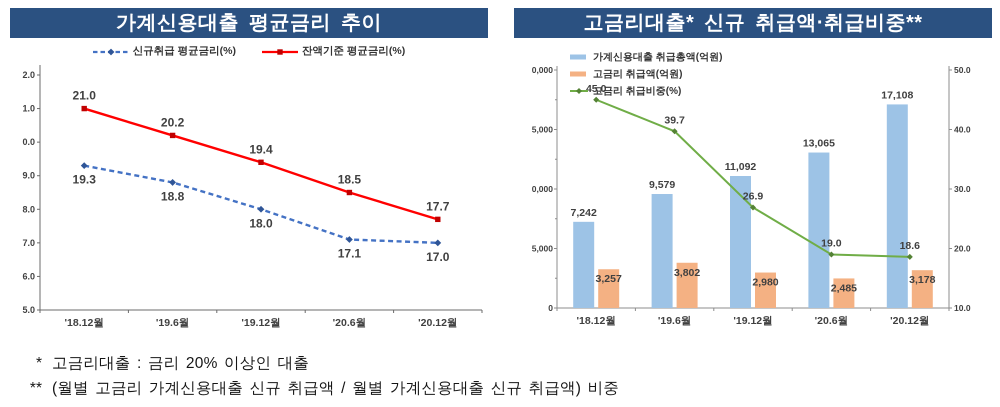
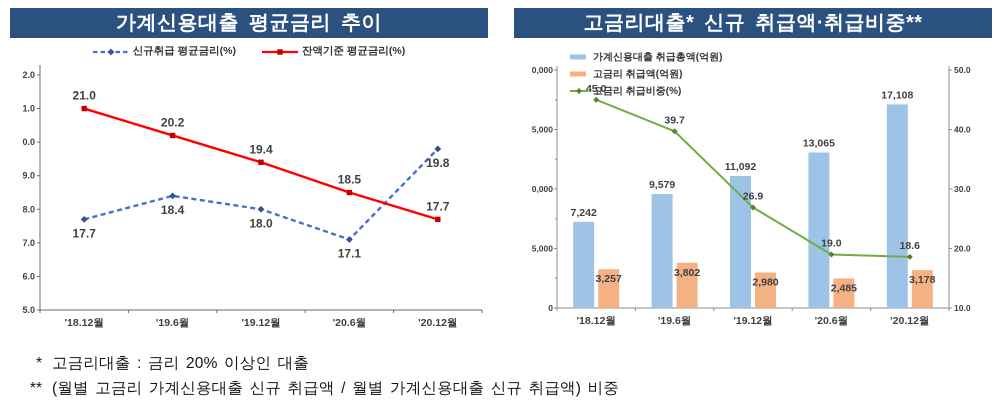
가계신용대출 평균금리 추이/신규취급 평균금리(%)/'18.12월: 19.3 -> 17.7
가계신용대출 평균금리 추이/신규취급 평균금리(%)/'19.6월: 18.8 -> 18.4
가계신용대출 평균금리 추이/신규취급 평균금리(%)/'20.12월: 17.0 -> 19.8
